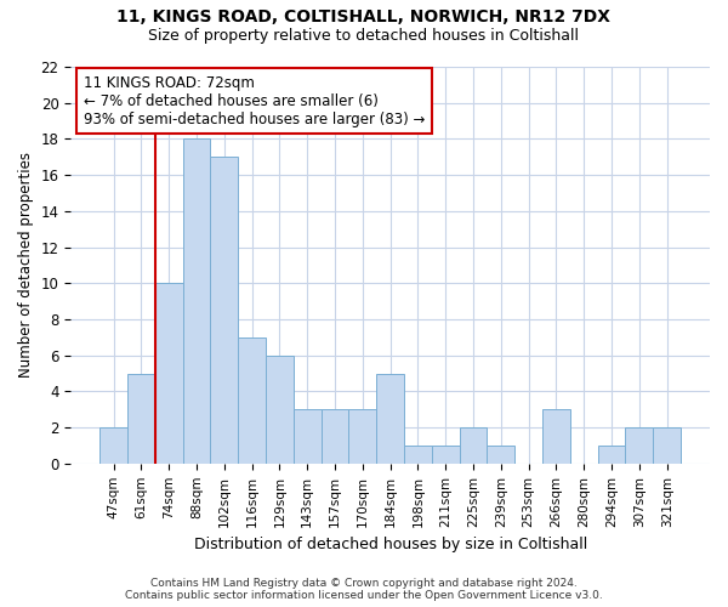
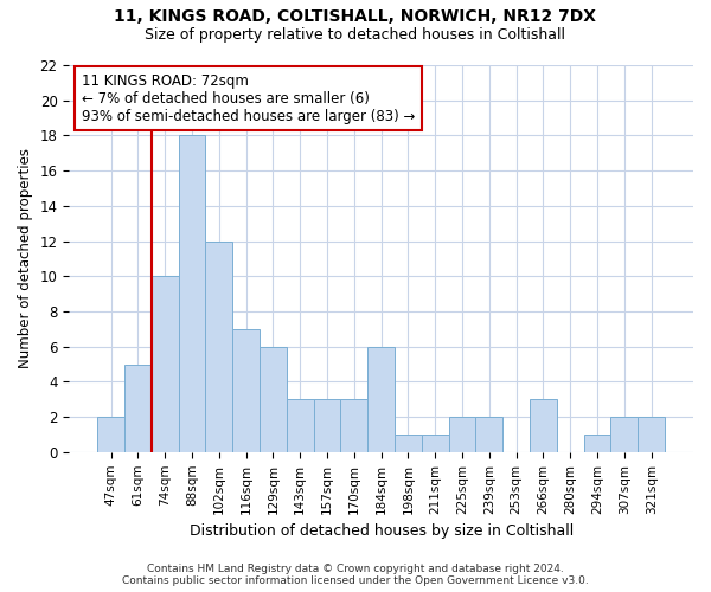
102sqm: 17 -> 12
184sqm: 5 -> 6
239sqm: 1 -> 2
